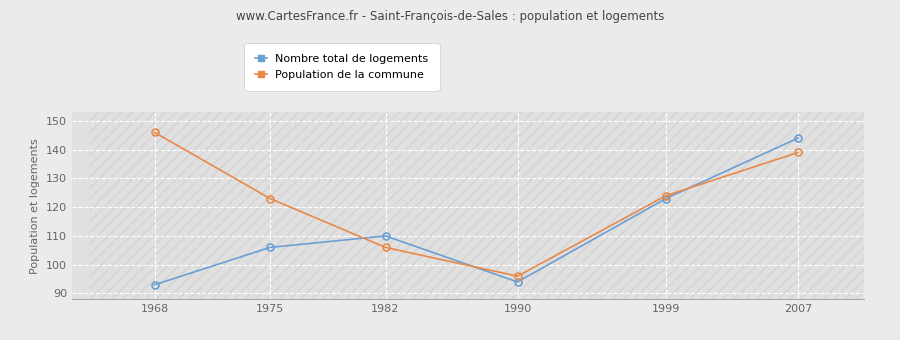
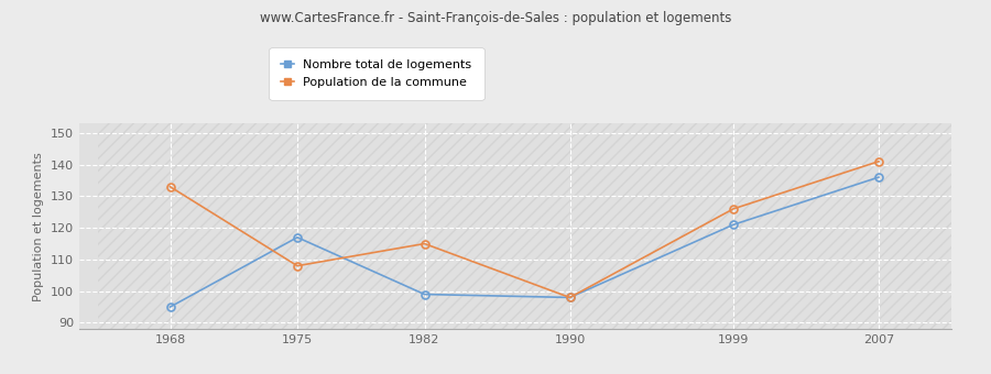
Nombre total de logements/1968: 93 -> 95
Population de la commune/1968: 146 -> 133
Nombre total de logements/1975: 106 -> 117
Population de la commune/1975: 123 -> 108
Nombre total de logements/1982: 110 -> 99
Population de la commune/1982: 106 -> 115
Nombre total de logements/1990: 94 -> 98
Population de la commune/1990: 96 -> 98
Nombre total de logements/1999: 123 -> 121
Population de la commune/1999: 124 -> 126
Nombre total de logements/2007: 144 -> 136
Population de la commune/2007: 139 -> 141
